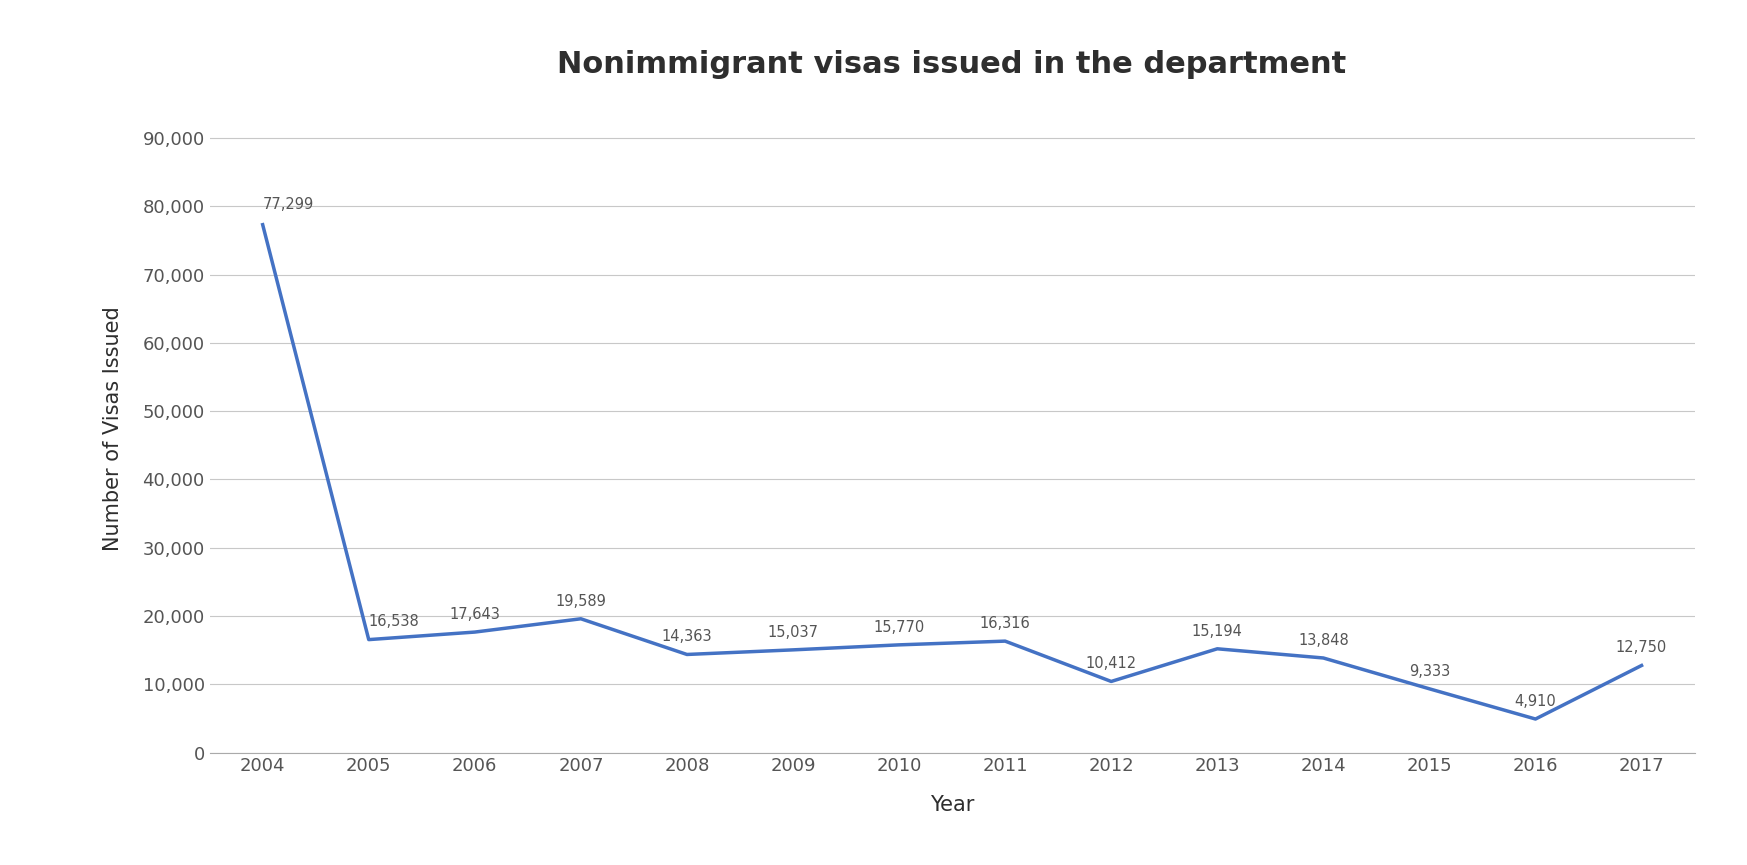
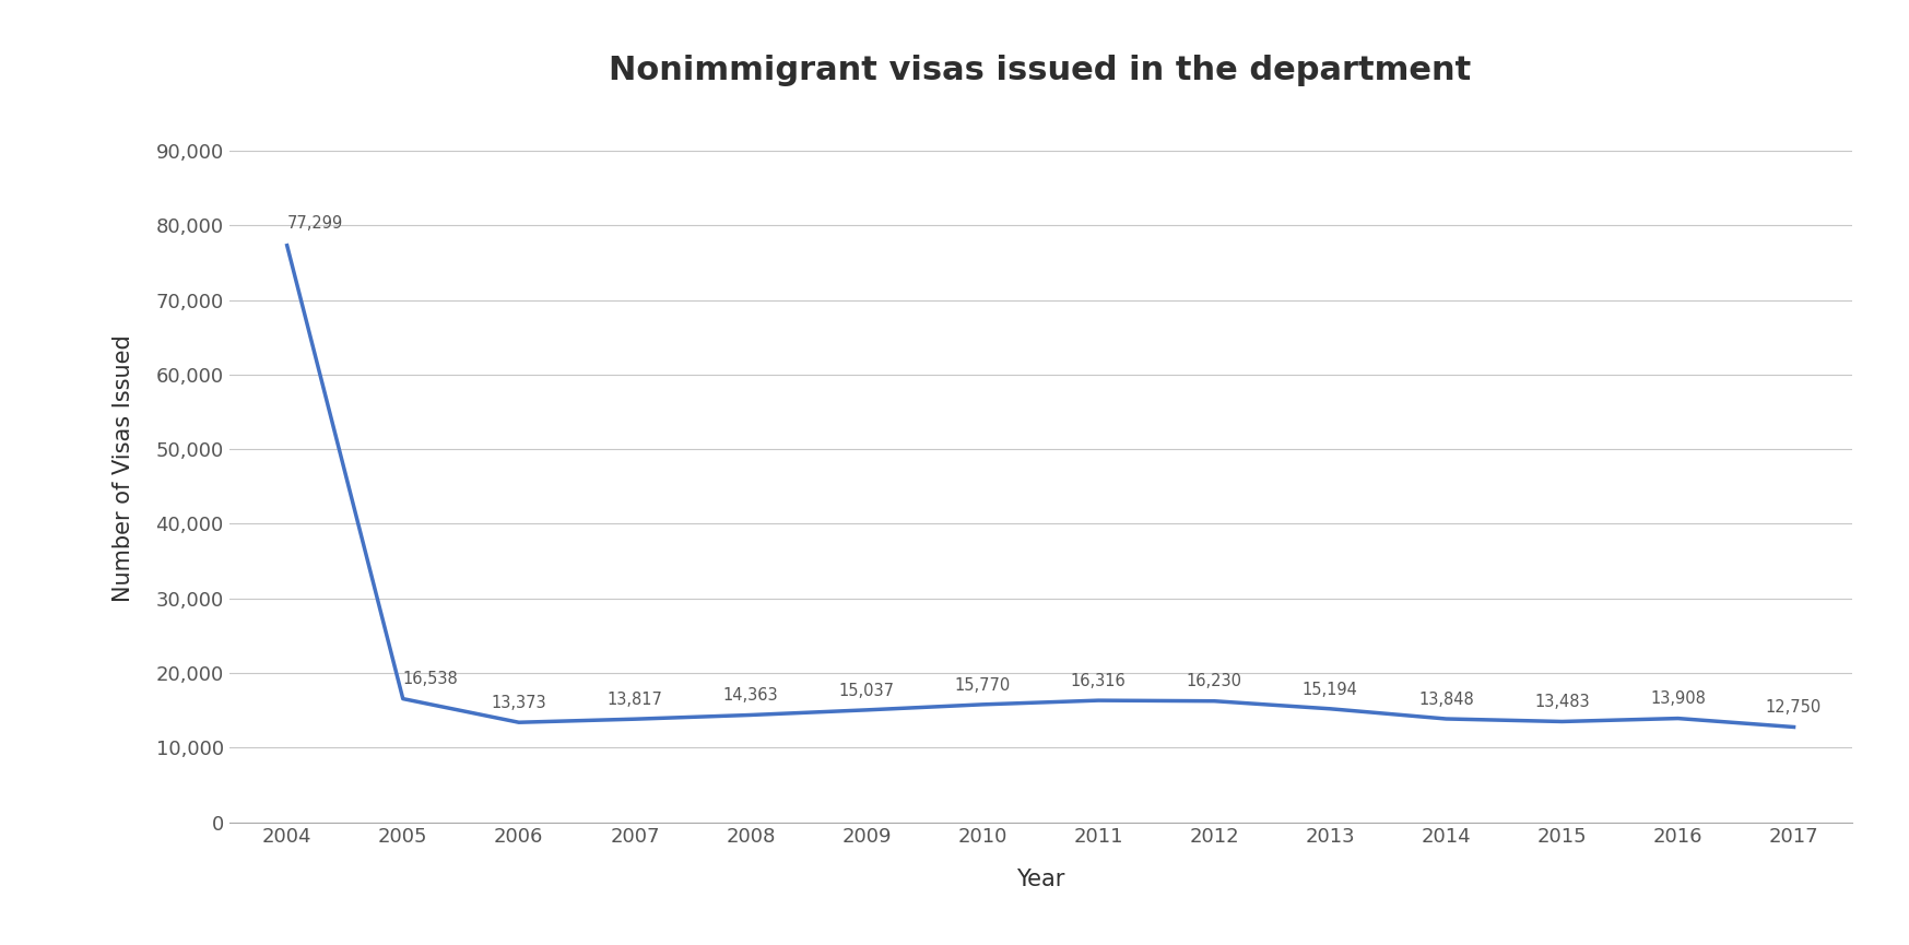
2006: 17,643 -> 13,373
2007: 19,589 -> 13,817
2012: 10,412 -> 16,230
2015: 9,333 -> 13,483
2016: 4,910 -> 13,908
